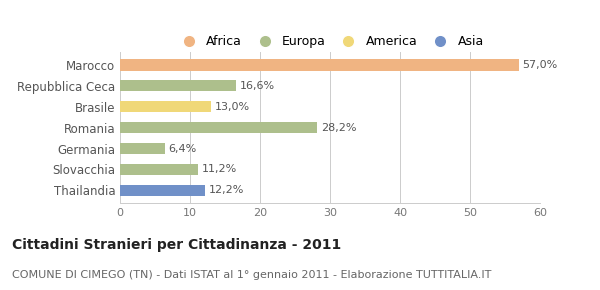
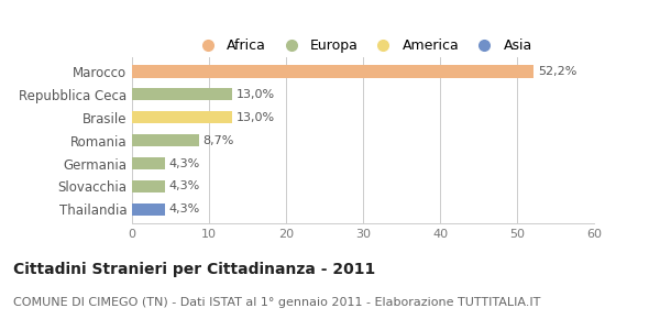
Marocco: 57,0% -> 52,2%
Repubblica Ceca: 16,6% -> 13,0%
Romania: 28,2% -> 8,7%
Germania: 6,4% -> 4,3%
Slovacchia: 11,2% -> 4,3%
Thailandia: 12,2% -> 4,3%
